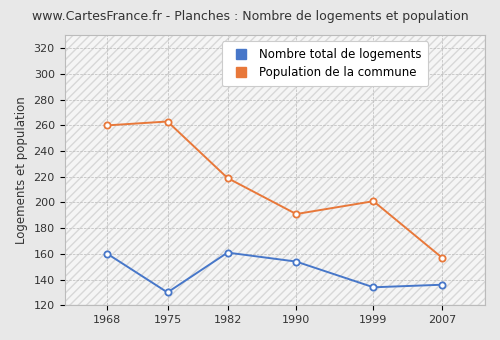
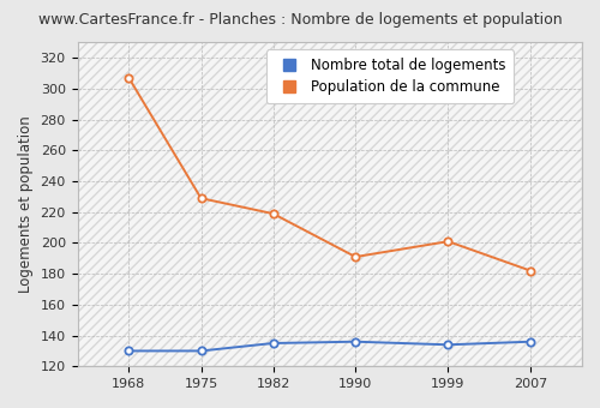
Nombre total de logements/1968: 160 -> 130
Population de la commune/1968: 260 -> 307
Population de la commune/1975: 263 -> 229
Nombre total de logements/1982: 161 -> 135
Nombre total de logements/1990: 154 -> 136
Population de la commune/2007: 157 -> 182
